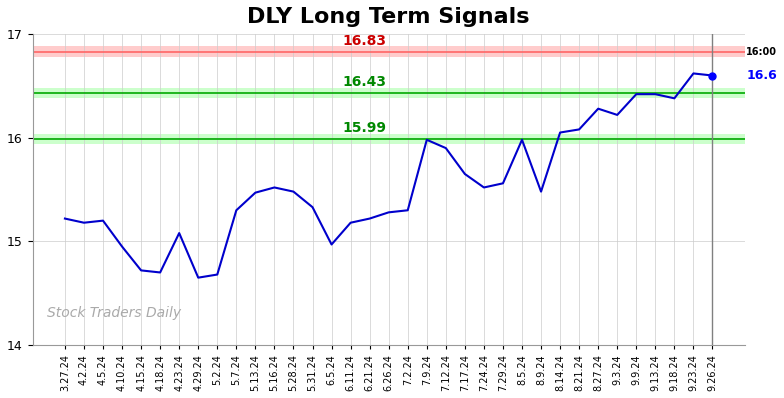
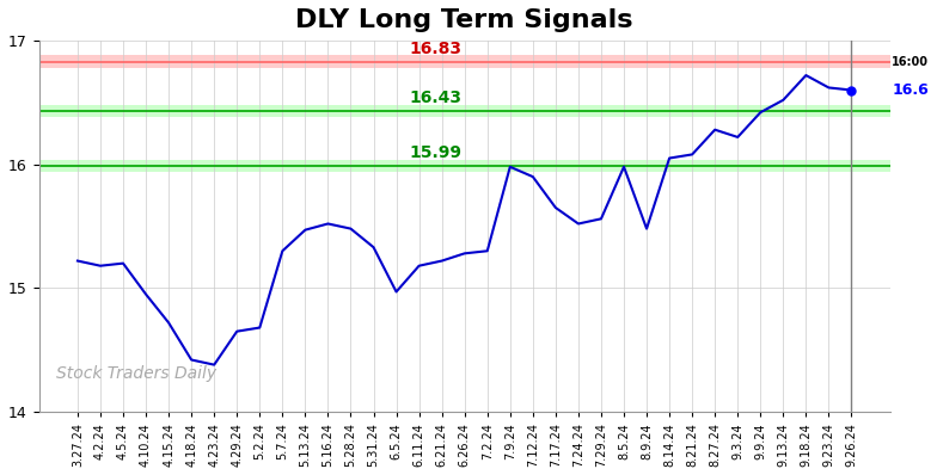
4.18.24: 14.70 -> 14.42
4.23.24: 15.08 -> 14.38
9.13.24: 16.42 -> 16.52
9.18.24: 16.38 -> 16.72
